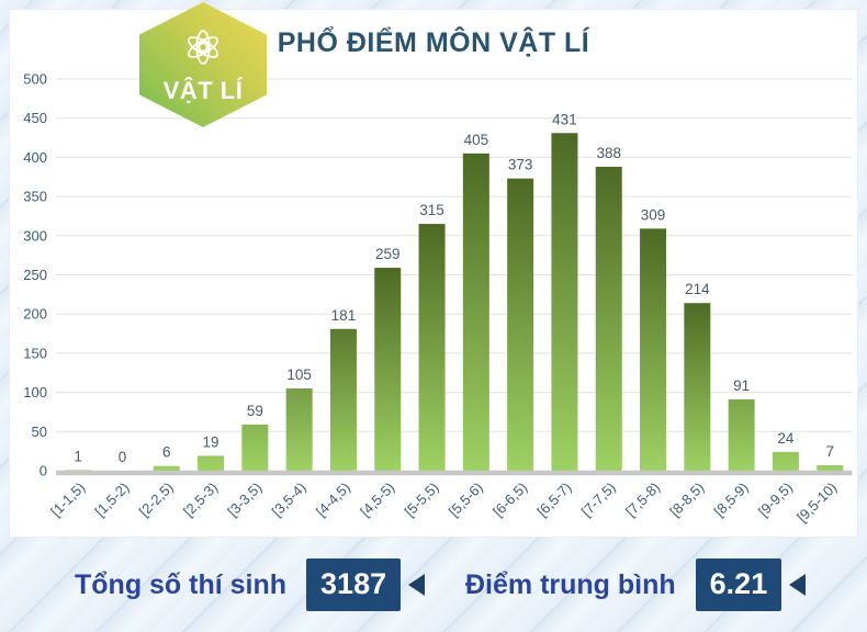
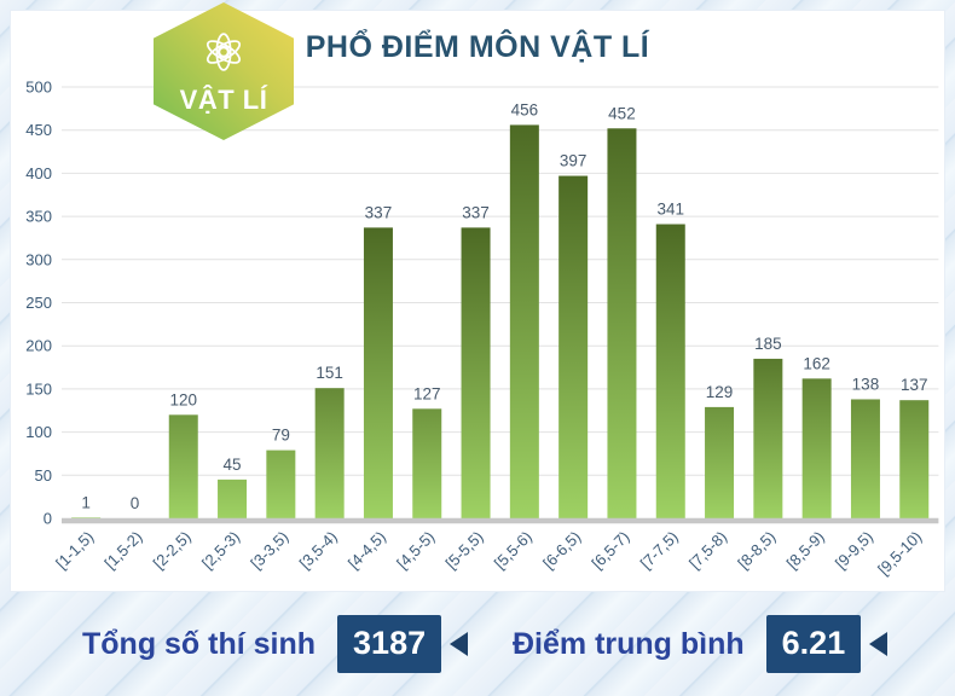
[2-2,5): 6 -> 120
[2,5-3): 19 -> 45
[3-3,5): 59 -> 79
[3,5-4): 105 -> 151
[4-4,5): 181 -> 337
[4,5-5): 259 -> 127
[5-5,5): 315 -> 337
[5,5-6): 405 -> 456
[6-6,5): 373 -> 397
[6,5-7): 431 -> 452
[7-7,5): 388 -> 341
[7,5-8): 309 -> 129
[8-8,5): 214 -> 185
[8,5-9): 91 -> 162
[9-9,5): 24 -> 138
[9,5-10): 7 -> 137
